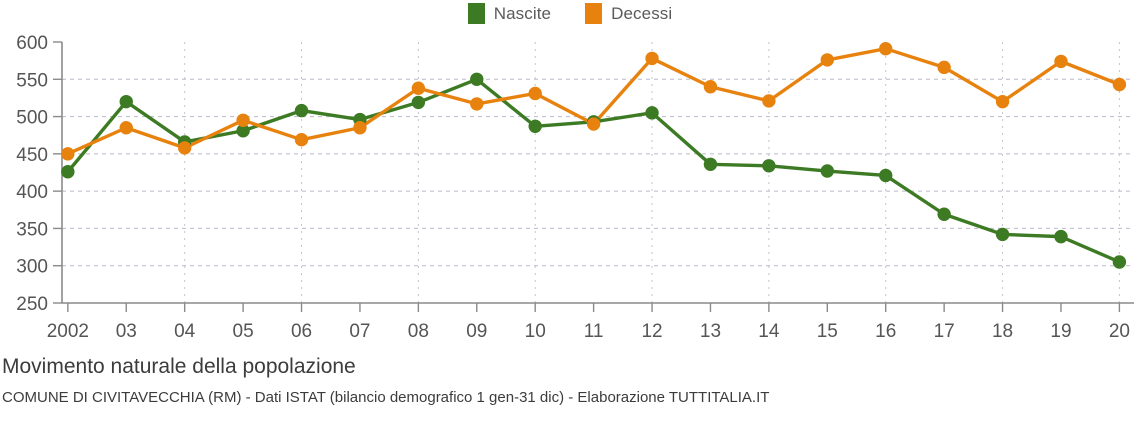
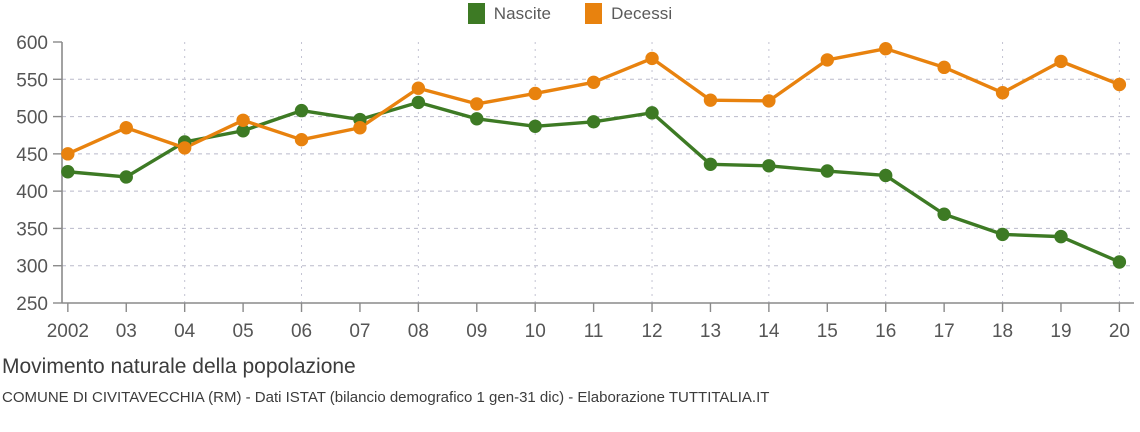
Nascite/03: 520 -> 420
Nascite/09: 550 -> 500
Decessi/11: 490 -> 550
Decessi/13: 540 -> 520
Decessi/18: 520 -> 530
